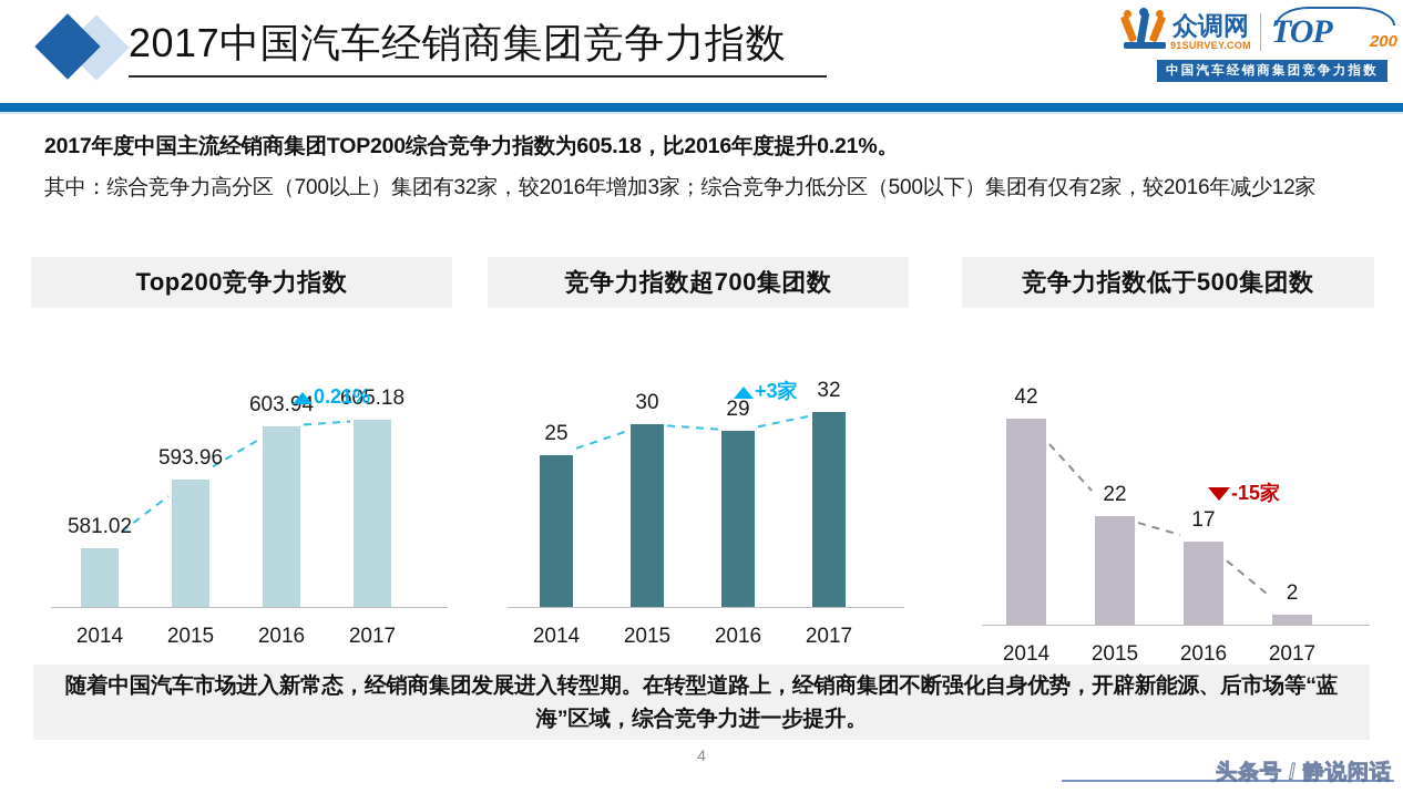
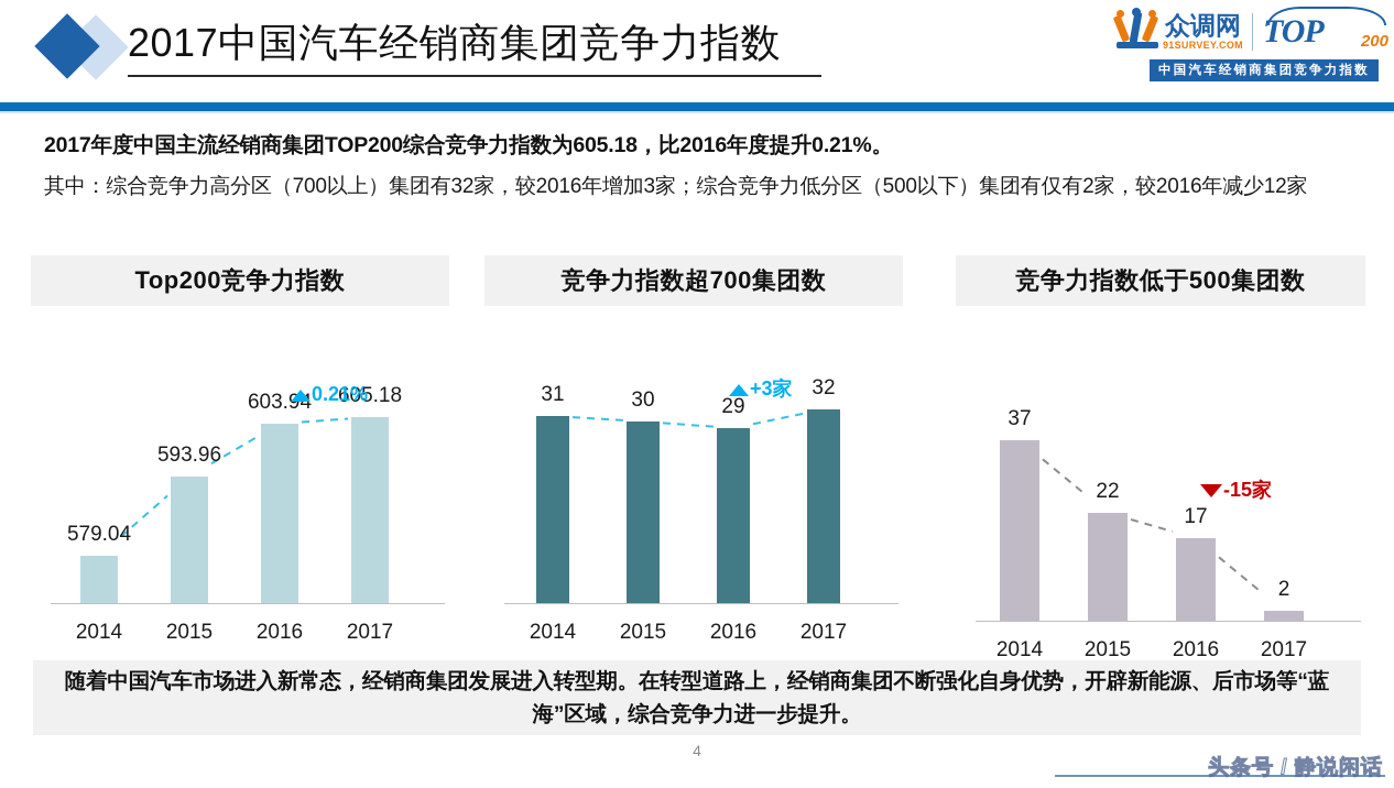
Top200竞争力指数/2014: 581.02 -> 579.04
竞争力指数超700集团数/2014: 25 -> 31
竞争力指数低于500集团数/2014: 42 -> 37
